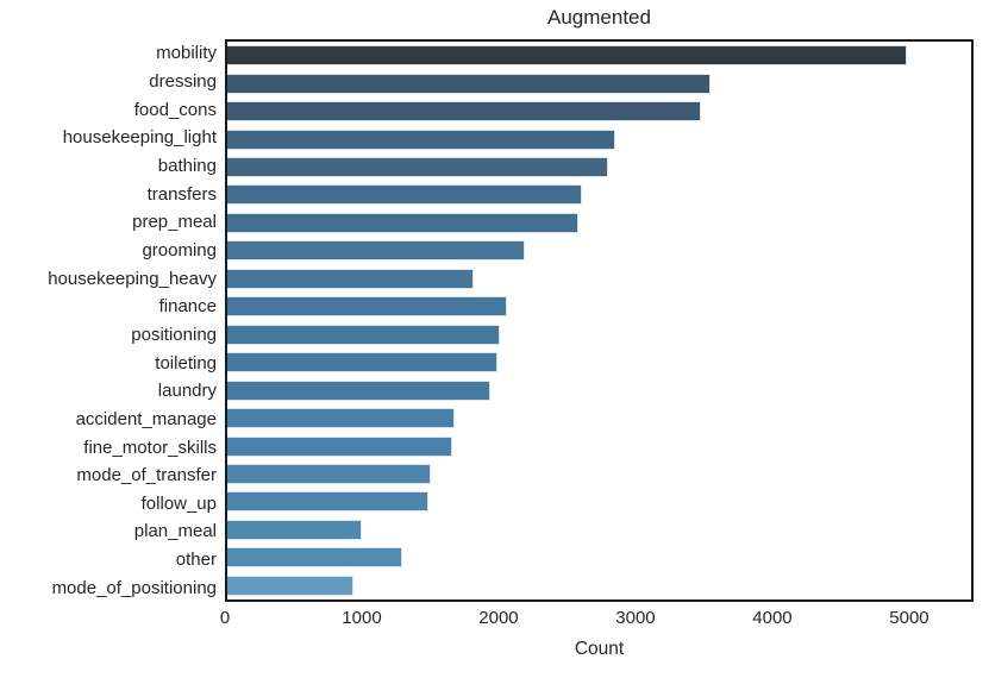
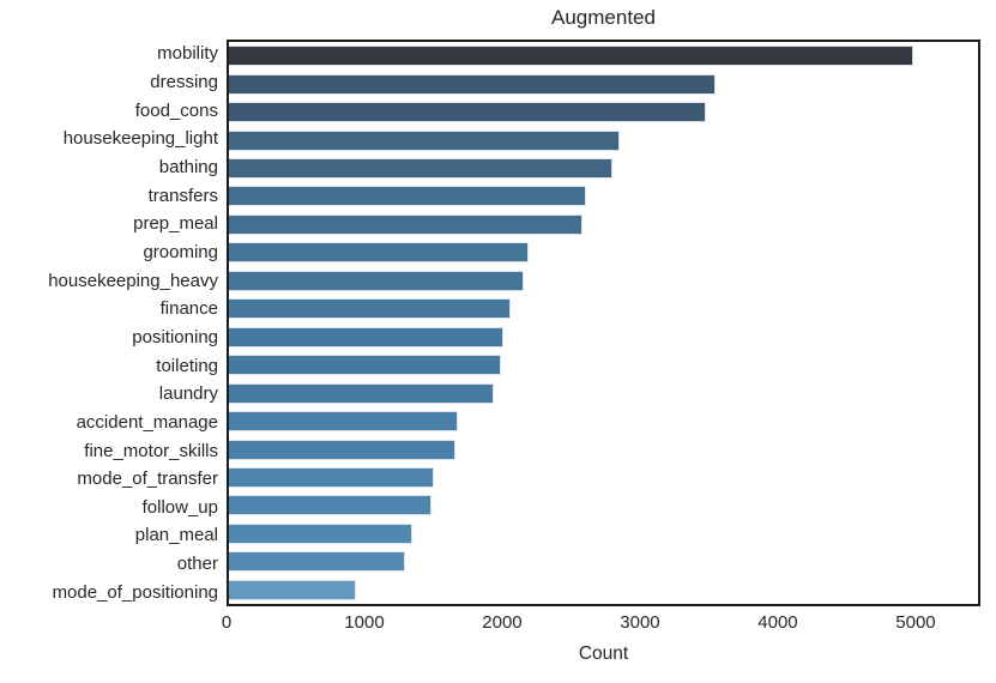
housekeeping_heavy: 1810 -> 2150
plan_meal: 990 -> 1340
